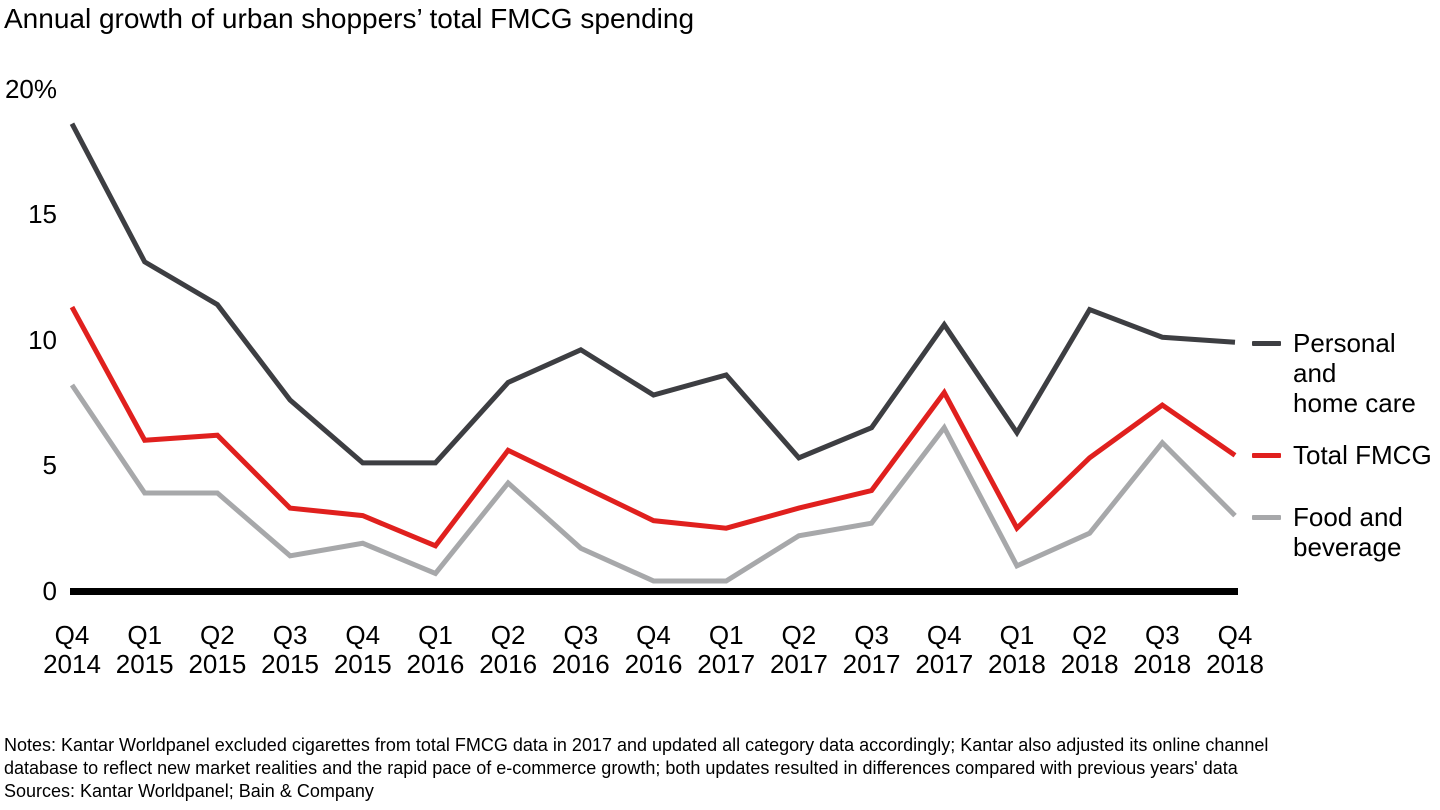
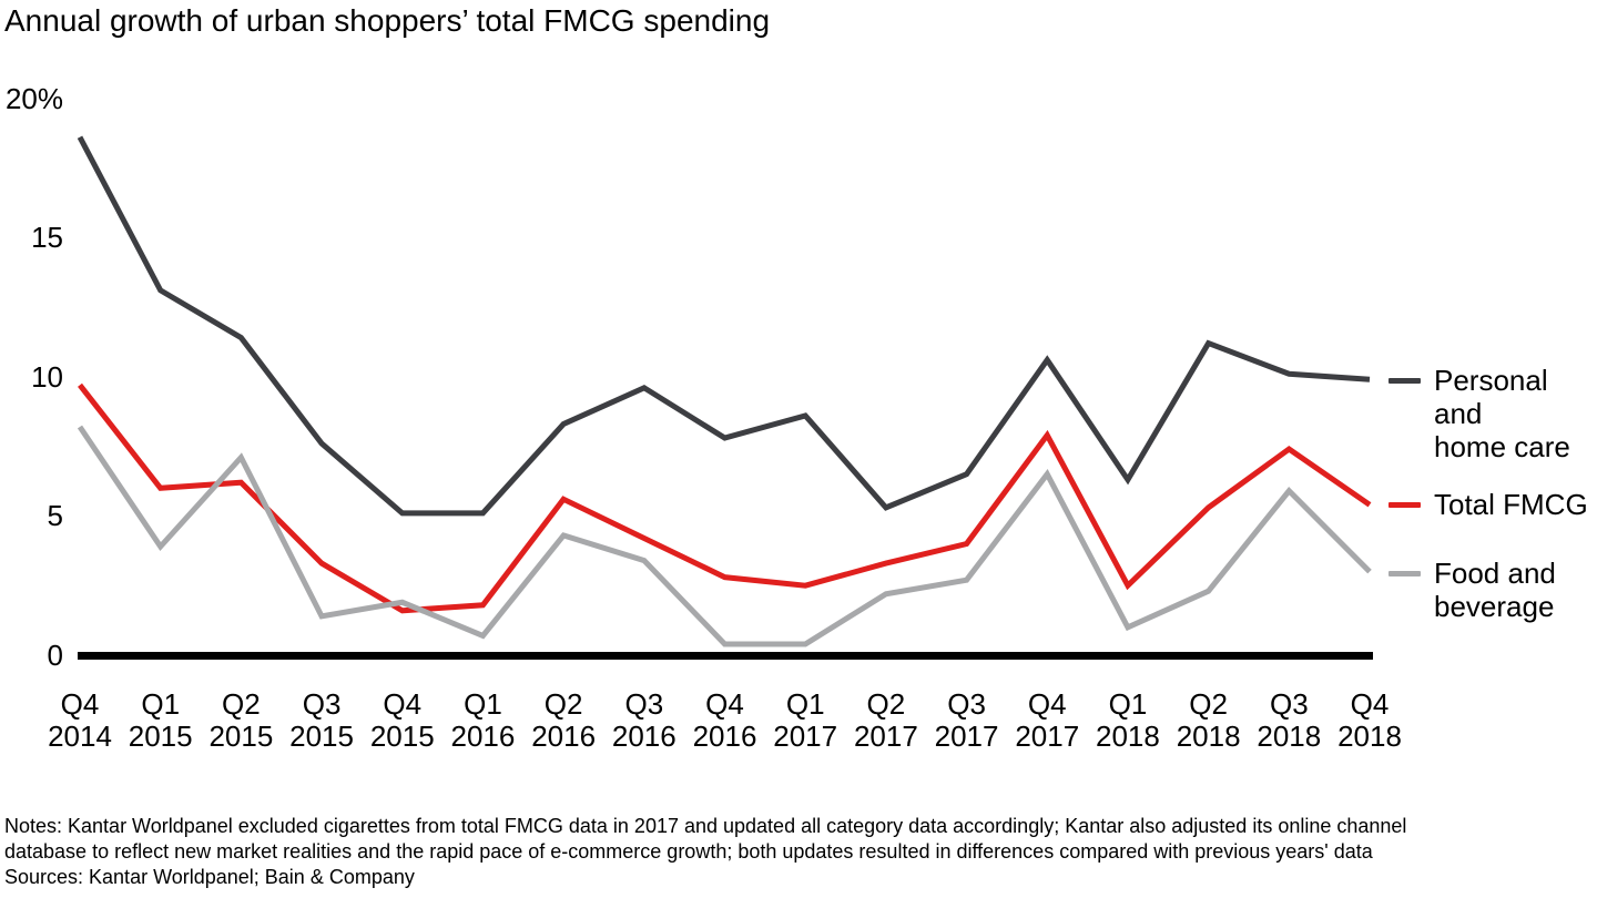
Total FMCG/Q4 2014: 11.3% -> 9.7%
Food and beverage/Q2 2015: 3.9% -> 7.1%
Total FMCG/Q4 2015: 3.0% -> 1.6%
Food and beverage/Q3 2016: 1.7% -> 3.4%
